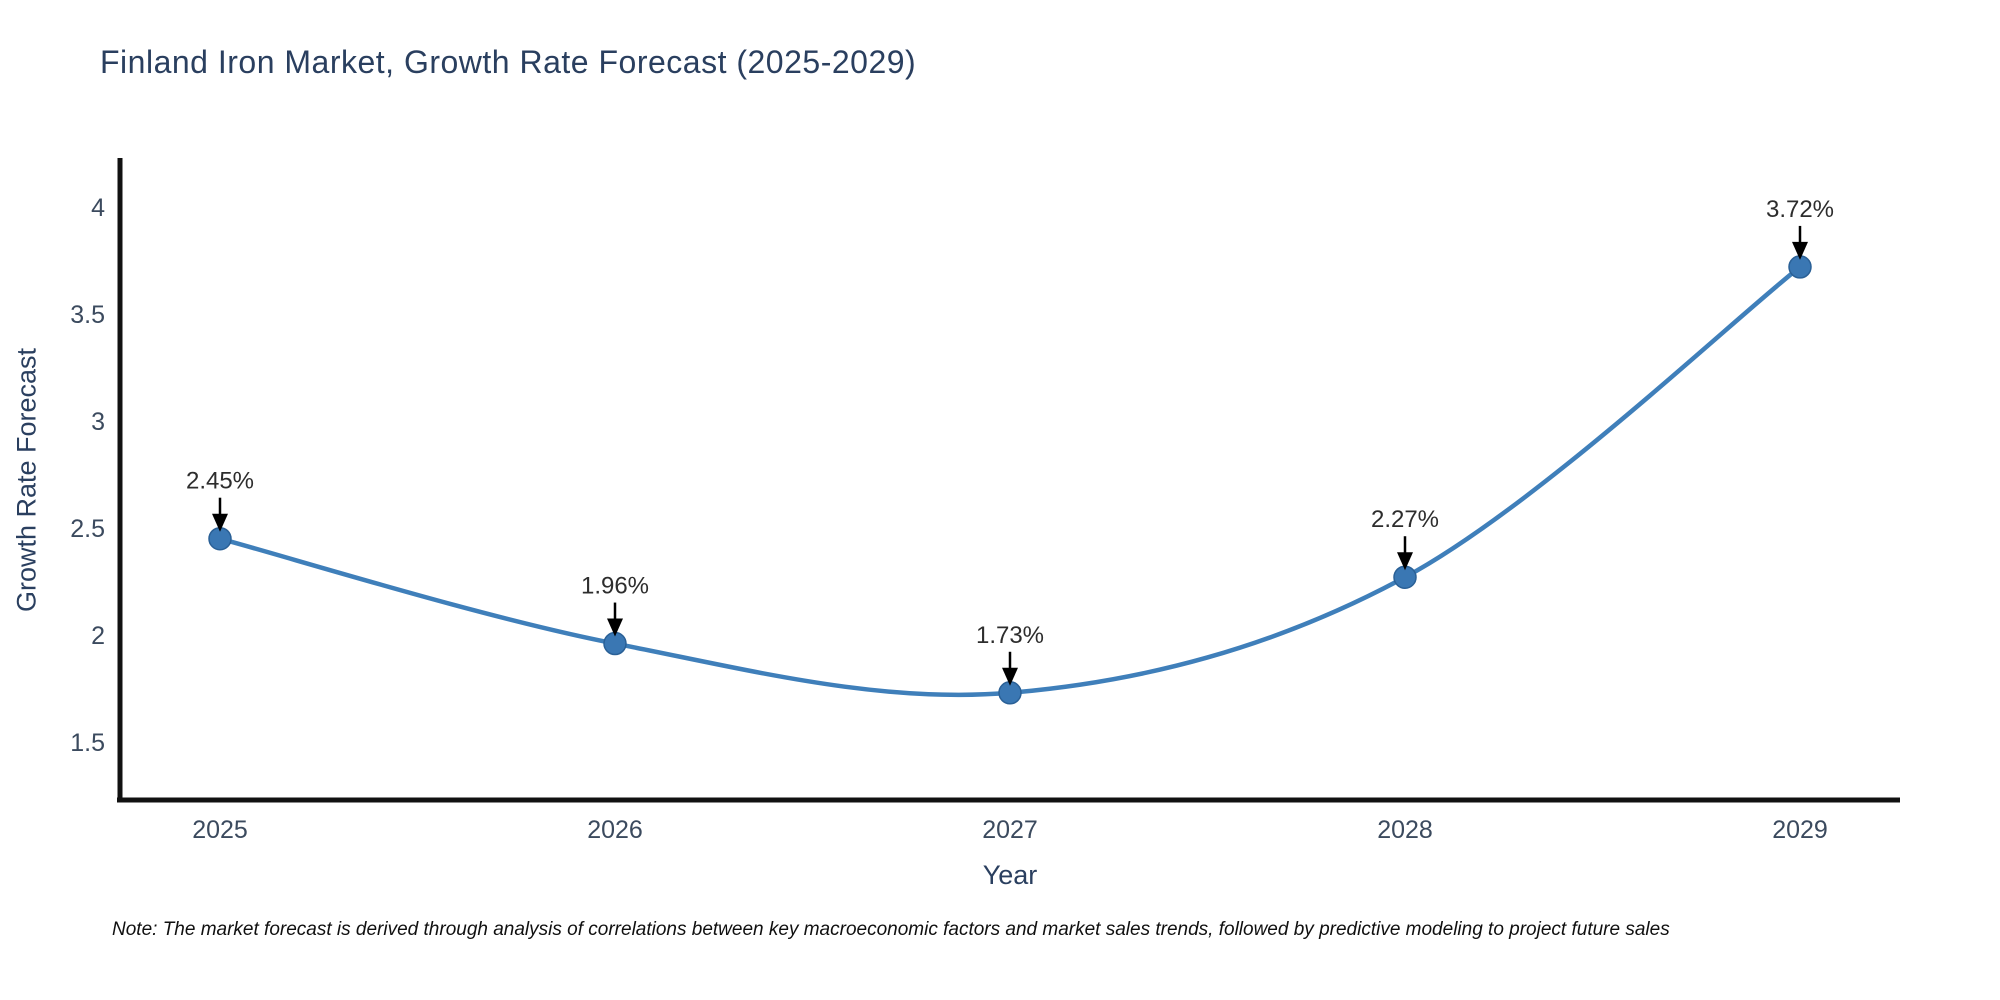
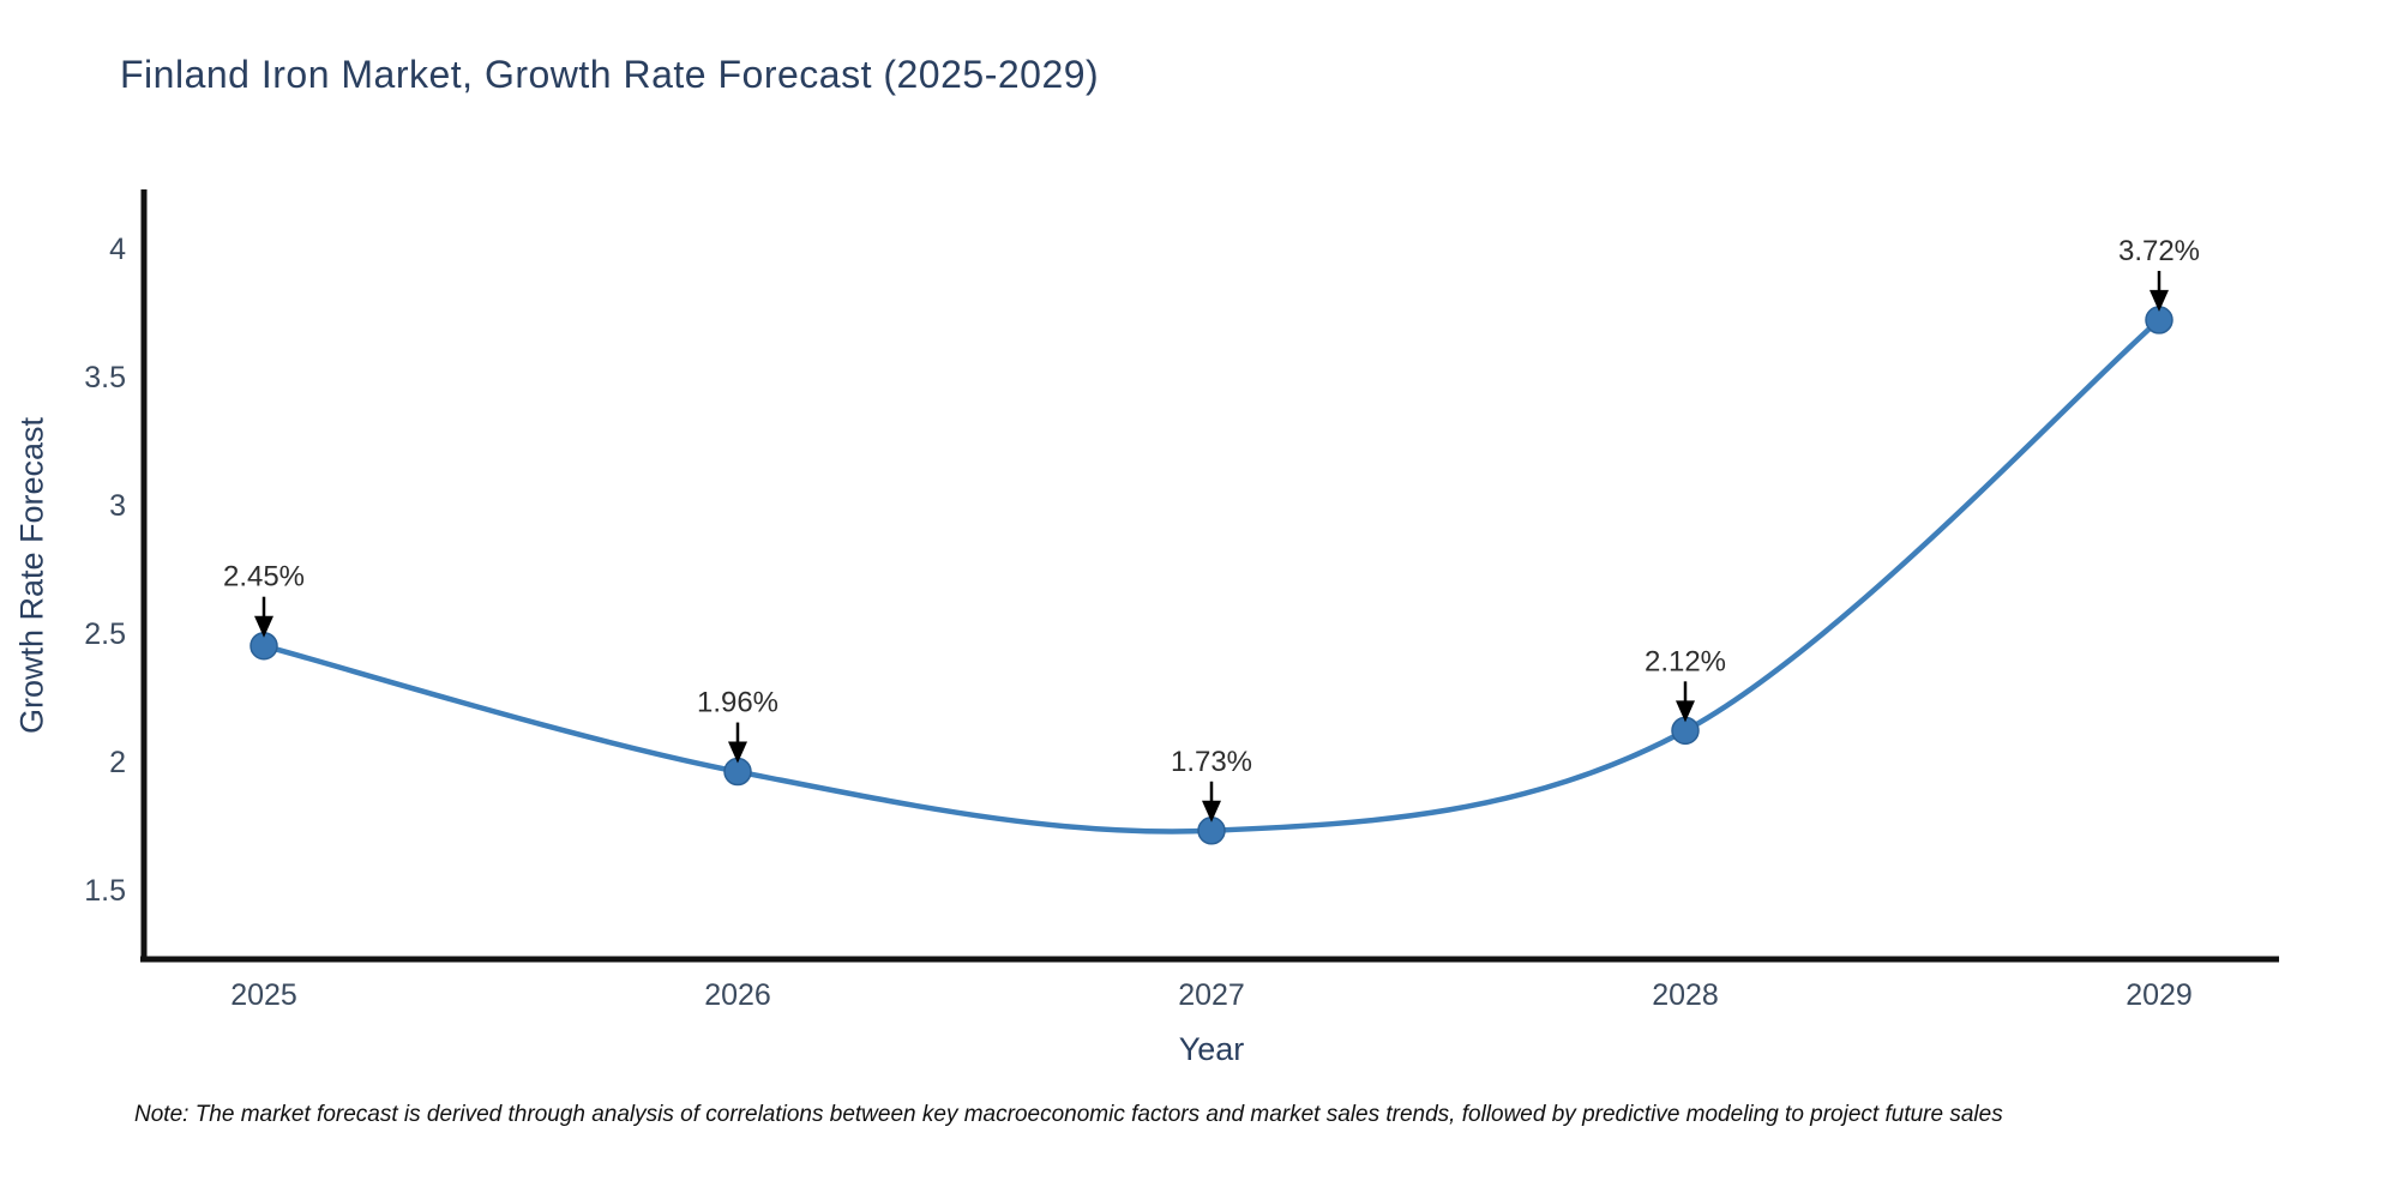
2028: 2.27% -> 2.12%
